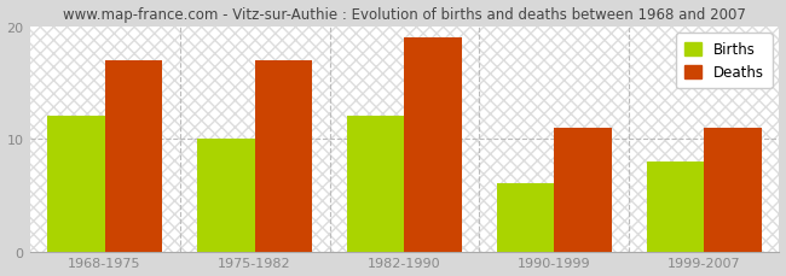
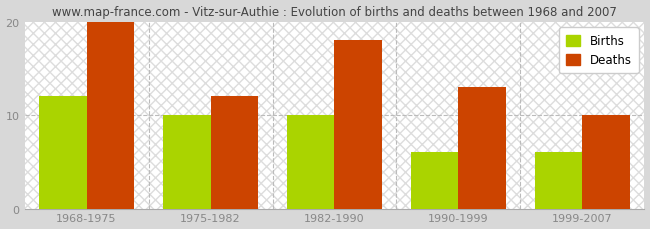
Deaths/1968-1975: 17 -> 20
Deaths/1975-1982: 17 -> 12
Births/1982-1990: 12 -> 10
Deaths/1982-1990: 19 -> 18
Deaths/1990-1999: 11 -> 13
Births/1999-2007: 8 -> 6
Deaths/1999-2007: 11 -> 10
